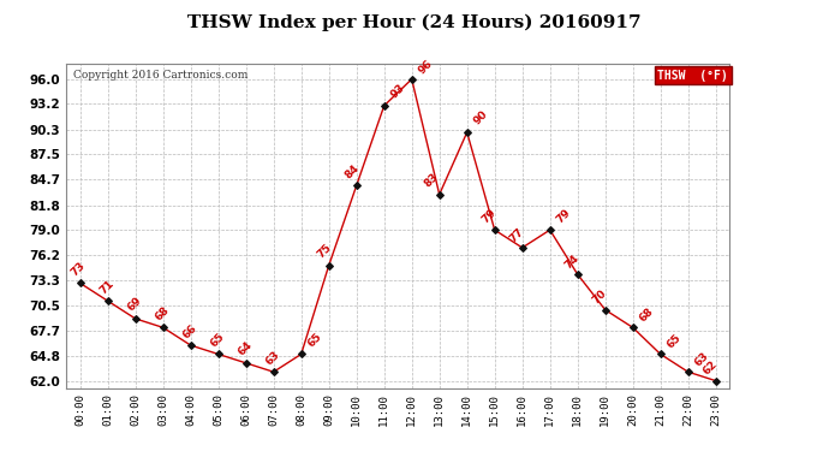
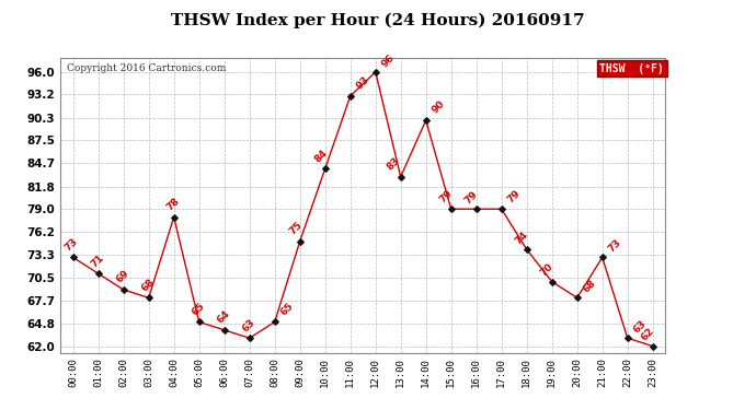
04:00: 66 -> 78
16:00: 77 -> 79
21:00: 65 -> 73
